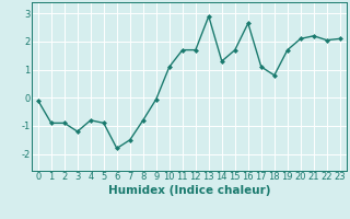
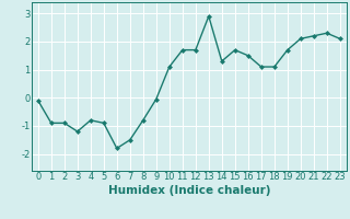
16: 2.65 -> 1.50
18: 0.80 -> 1.10
22: 2.05 -> 2.30
